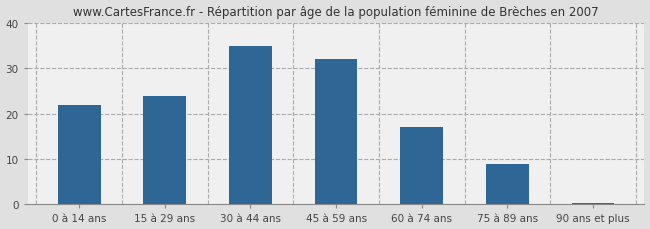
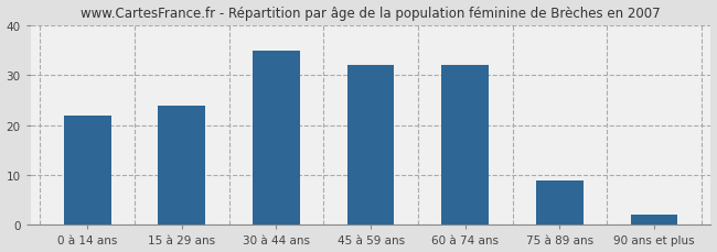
60 à 74 ans: 17.0 -> 32.0
90 ans et plus: 0.4 -> 2.0
